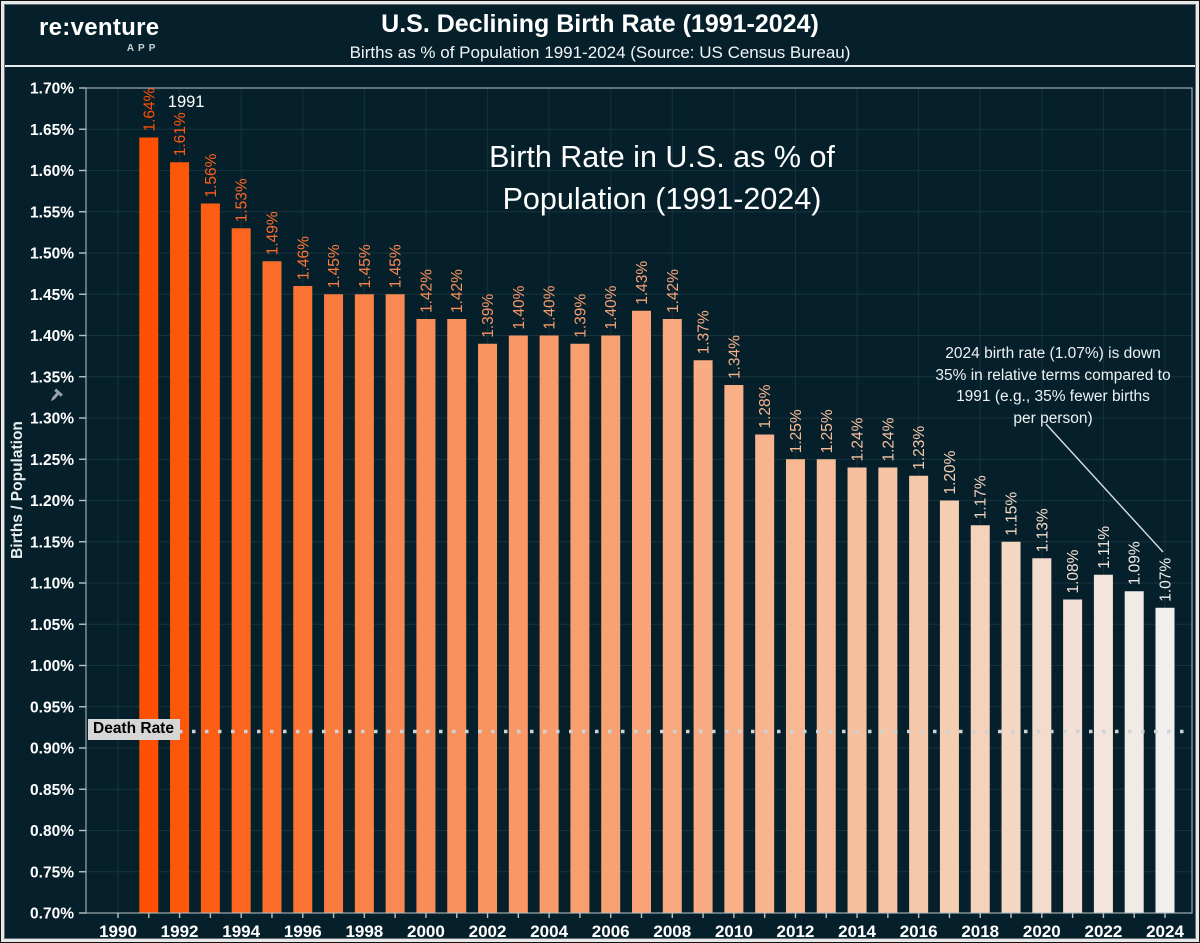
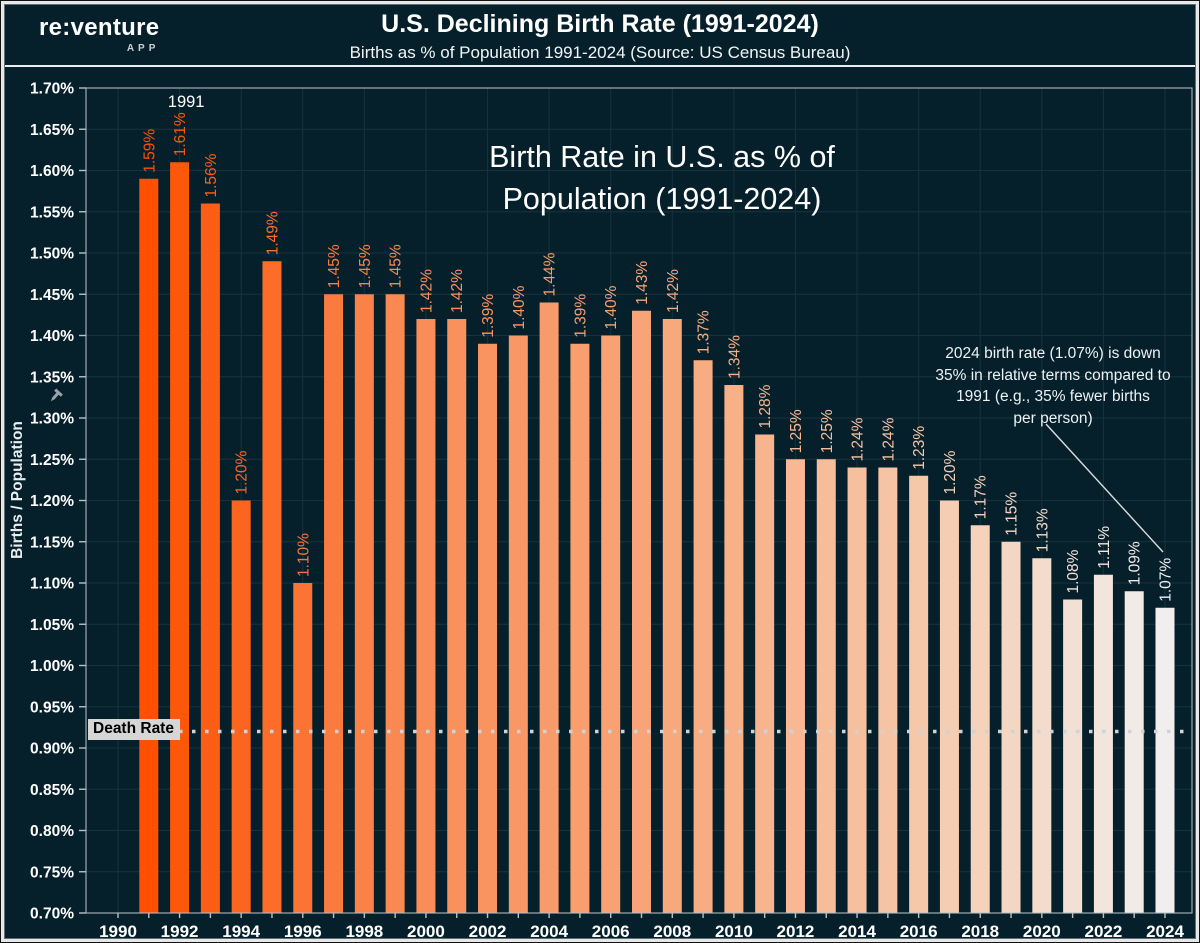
1991: 1.64% -> 1.59%
1994: 1.53% -> 1.20%
1996: 1.46% -> 1.10%
2004: 1.40% -> 1.44%
